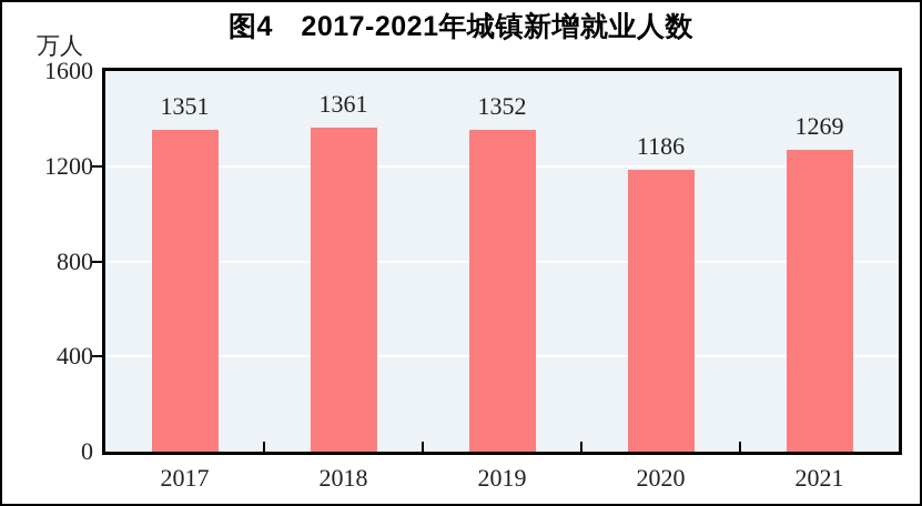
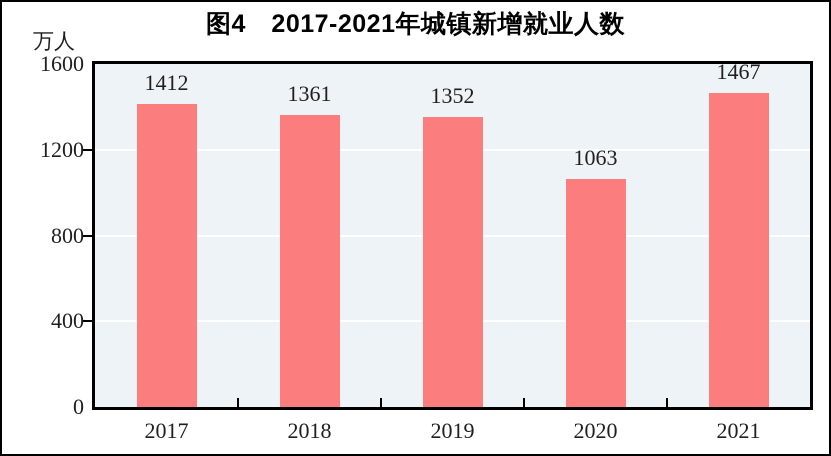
2017: 1351 -> 1412
2020: 1186 -> 1063
2021: 1269 -> 1467
